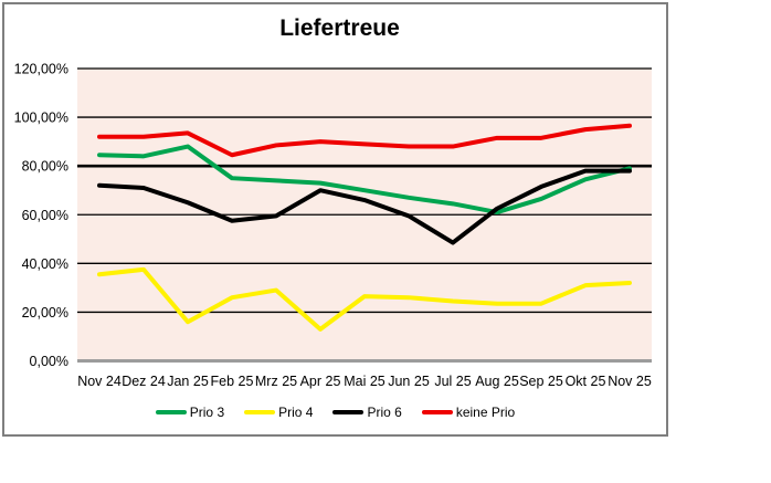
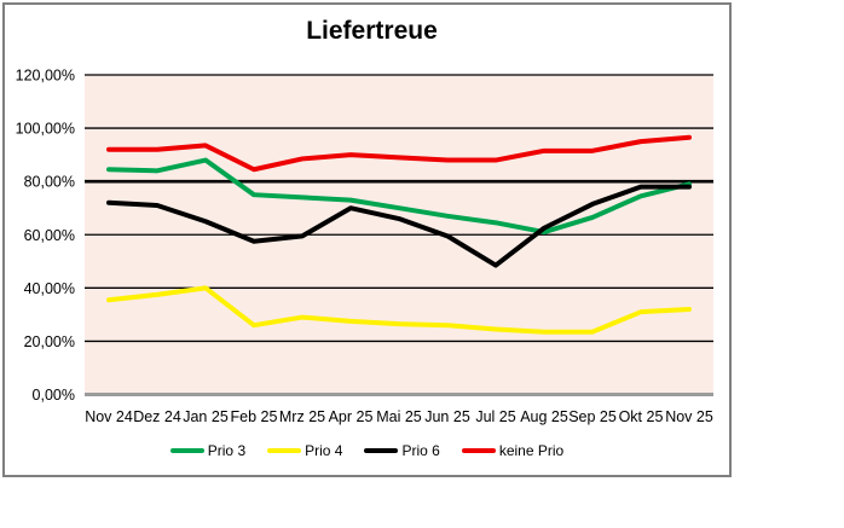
Prio 4/Jan 25: 16% -> 40%
Prio 4/Apr 25: 13% -> 28%
